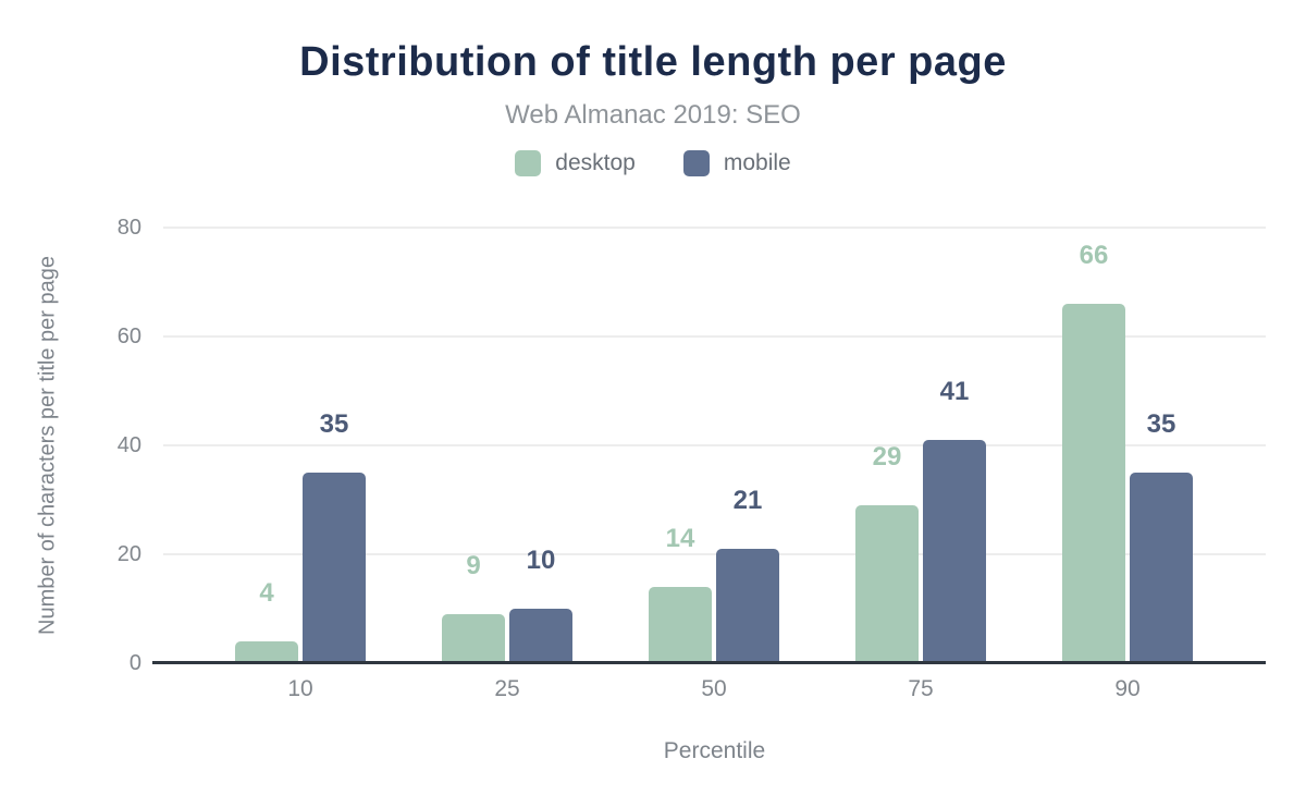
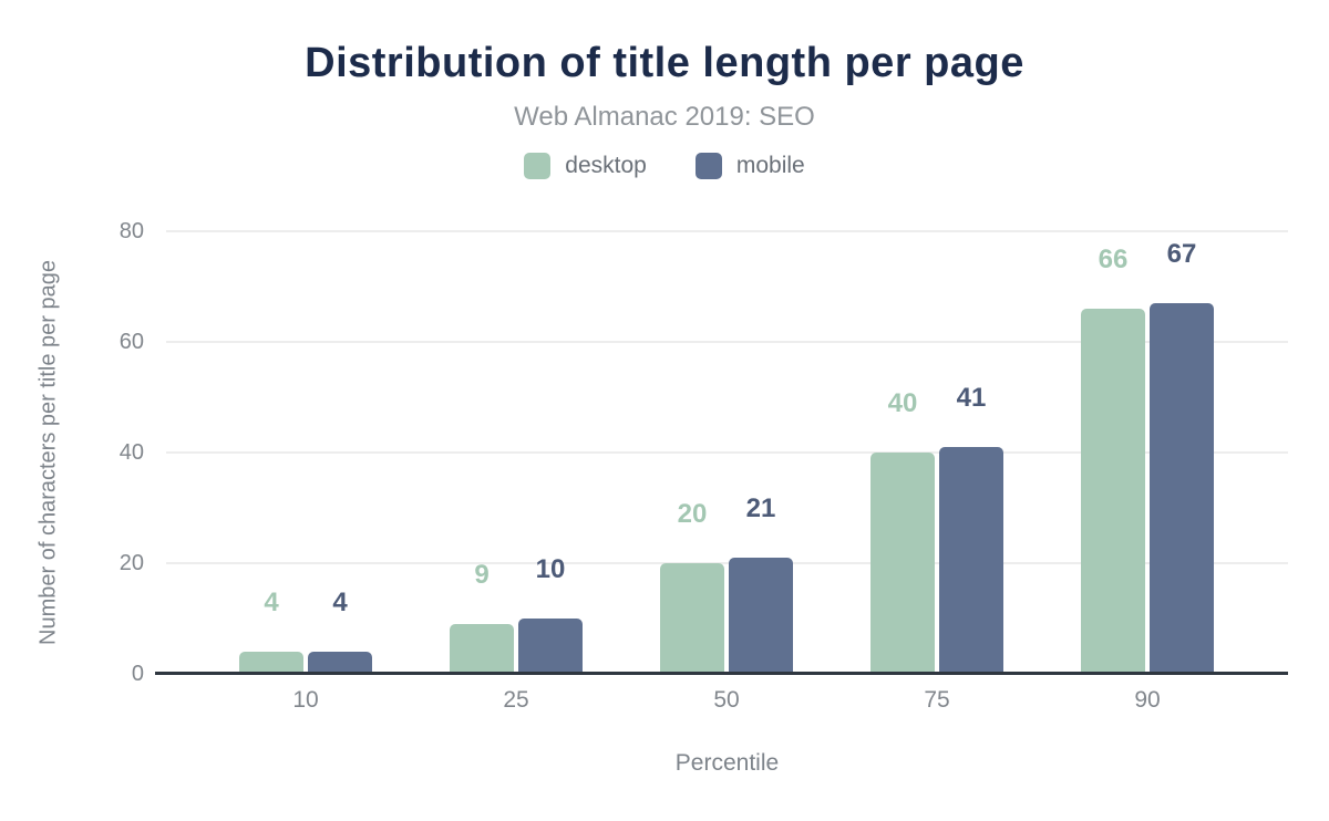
mobile/10: 35 -> 4
desktop/50: 14 -> 20
desktop/75: 29 -> 40
mobile/90: 35 -> 67
